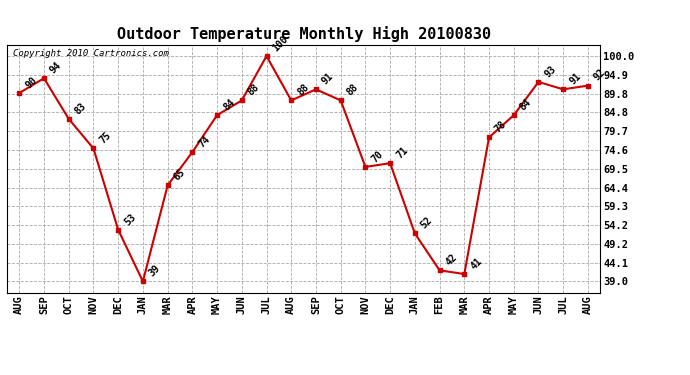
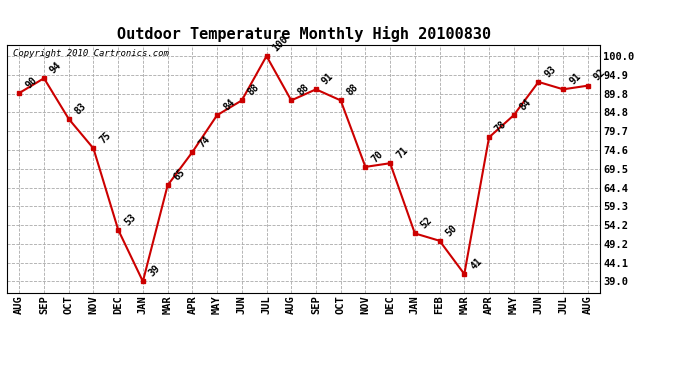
FEB: 42 -> 50
